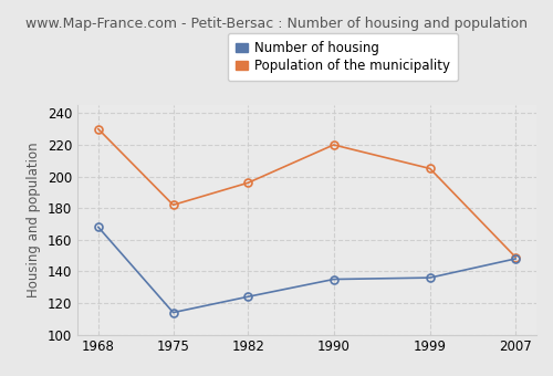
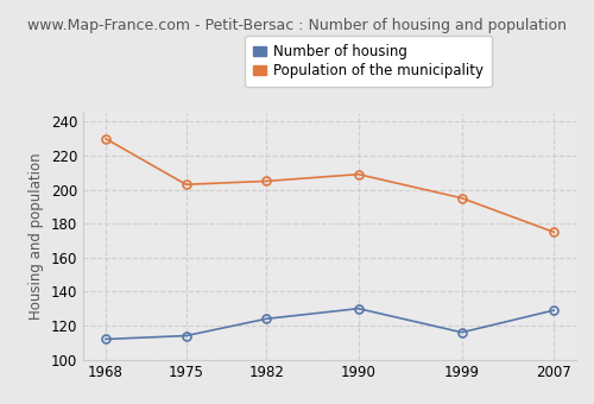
Number of housing/1968: 168 -> 112
Population of the municipality/1975: 182 -> 203
Population of the municipality/1982: 196 -> 205
Number of housing/1990: 135 -> 130
Population of the municipality/1990: 220 -> 209
Number of housing/1999: 136 -> 116
Population of the municipality/1999: 205 -> 195
Number of housing/2007: 148 -> 129
Population of the municipality/2007: 149 -> 175
